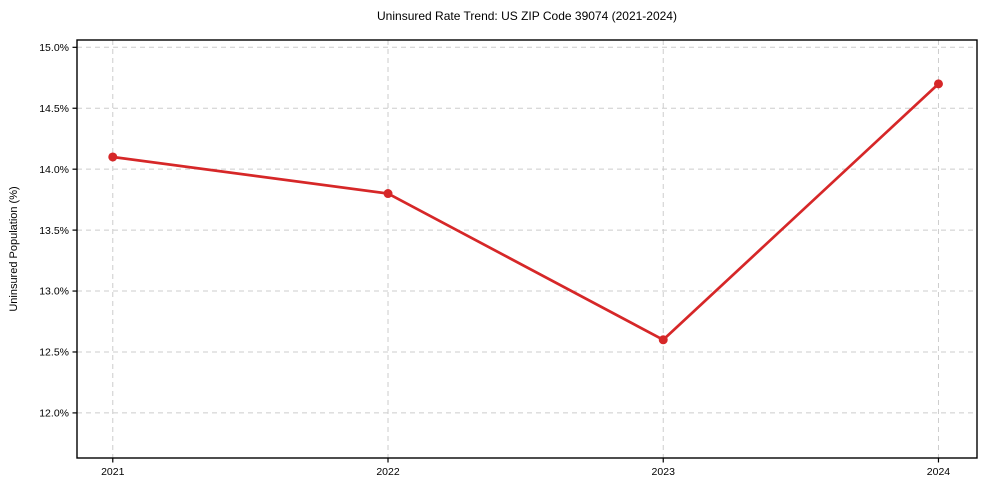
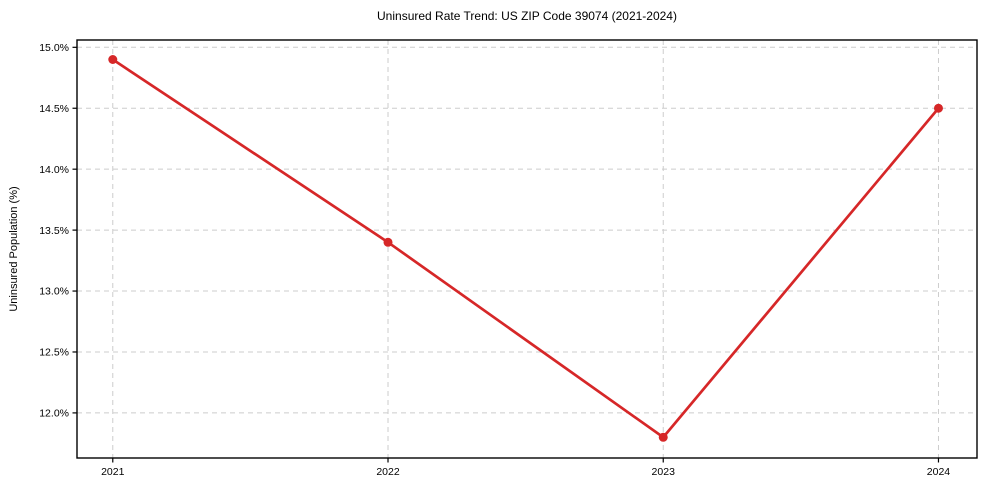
2021: 14.1% -> 14.9%
2022: 13.8% -> 13.4%
2023: 12.6% -> 11.8%
2024: 14.7% -> 14.5%
